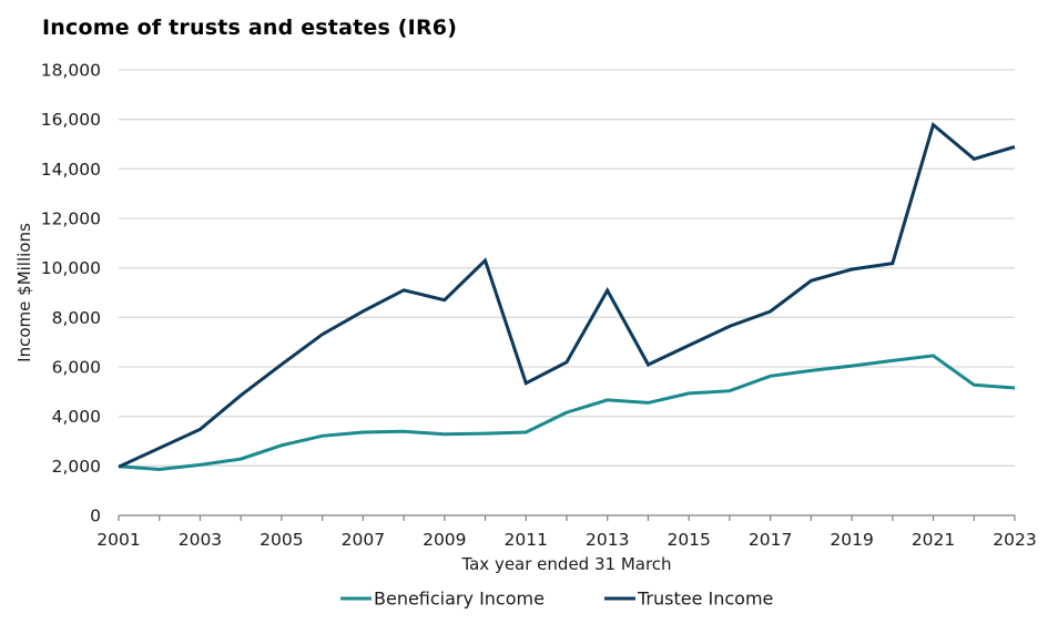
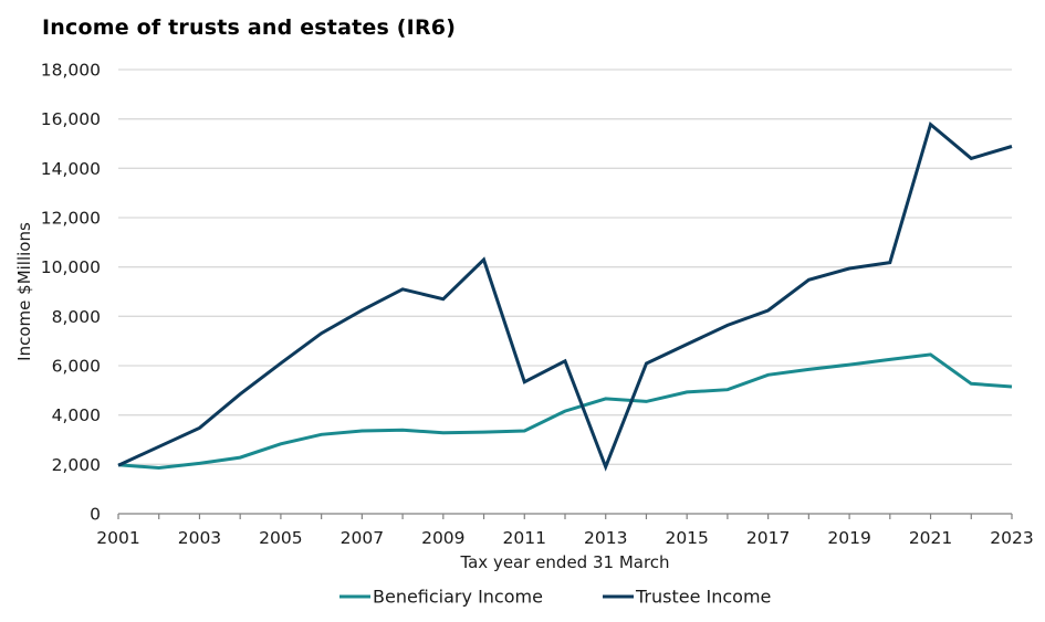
Trustee Income/2013: 9100 -> 1900
